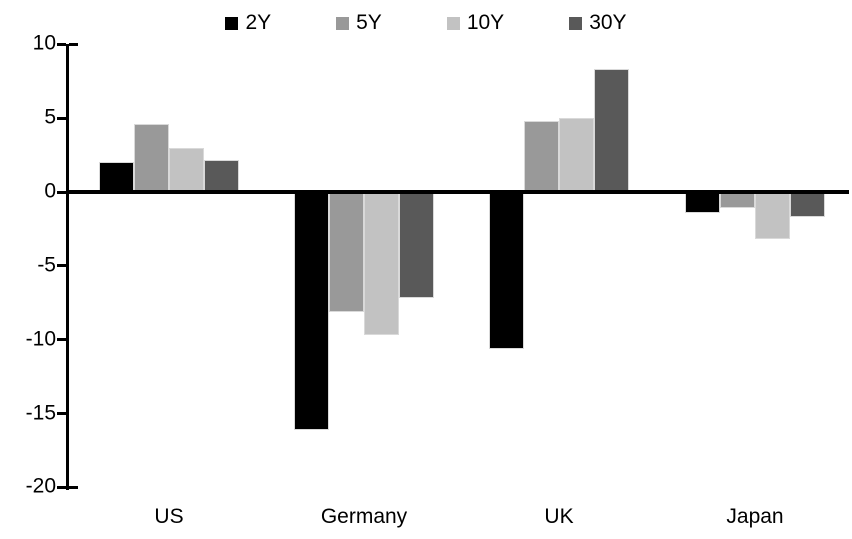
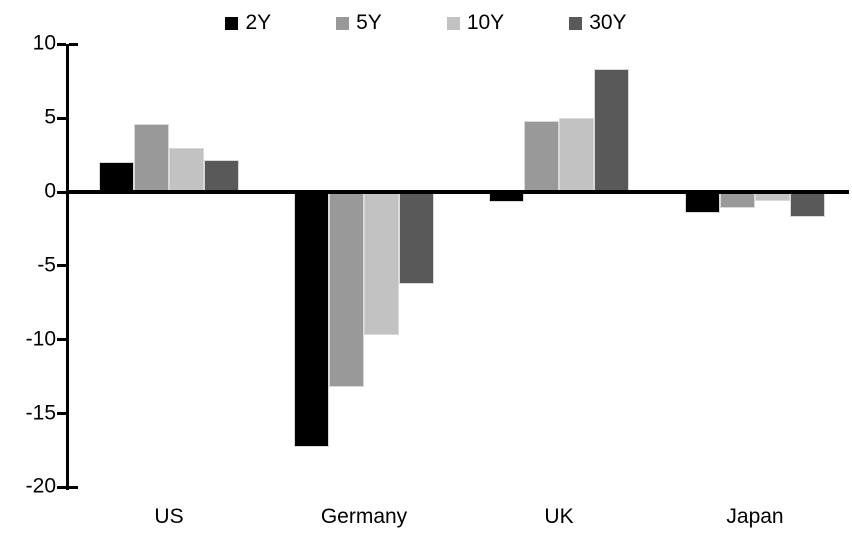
2Y/Germany: -16.1 -> -17.3
5Y/Germany: -8.1 -> -13.2
30Y/Germany: -7.2 -> -6.2
2Y/UK: -10.6 -> -0.7
10Y/Japan: -3.2 -> -0.6
